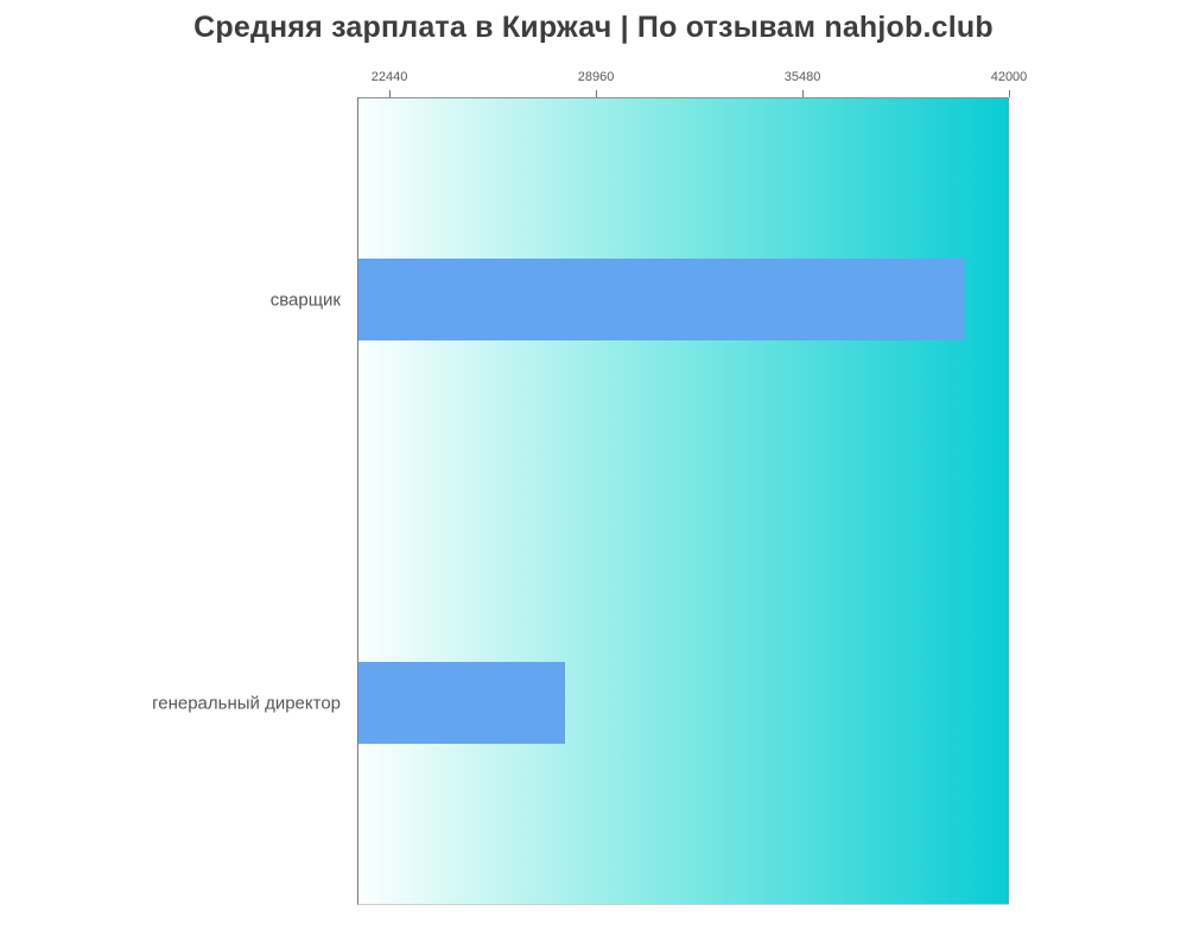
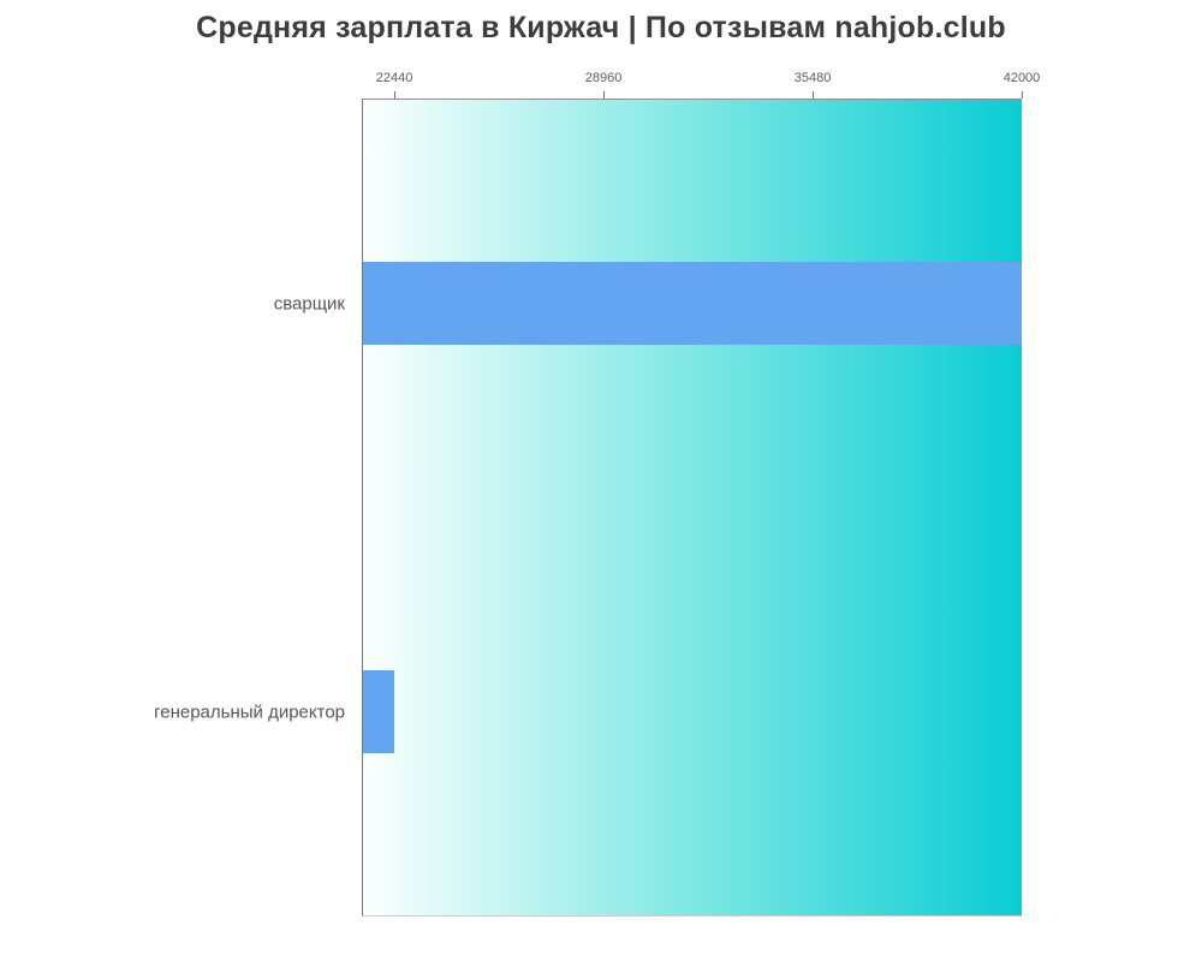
сварщик: 40600 -> 42000
генеральный директор: 28000 -> 22400
